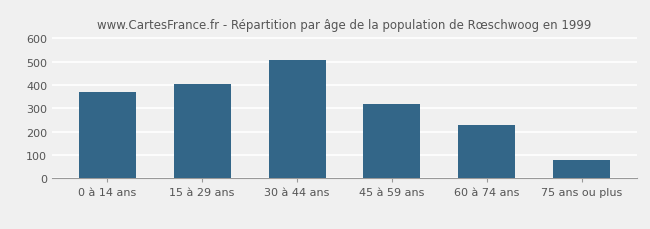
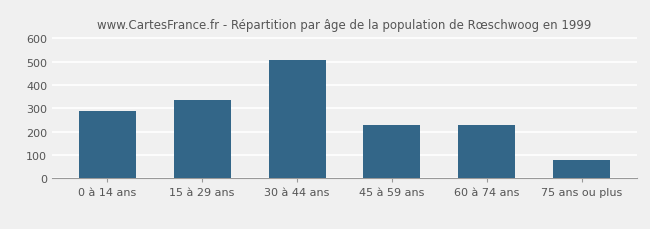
0 à 14 ans: 370 -> 290
15 à 29 ans: 405 -> 335
45 à 59 ans: 320 -> 230
